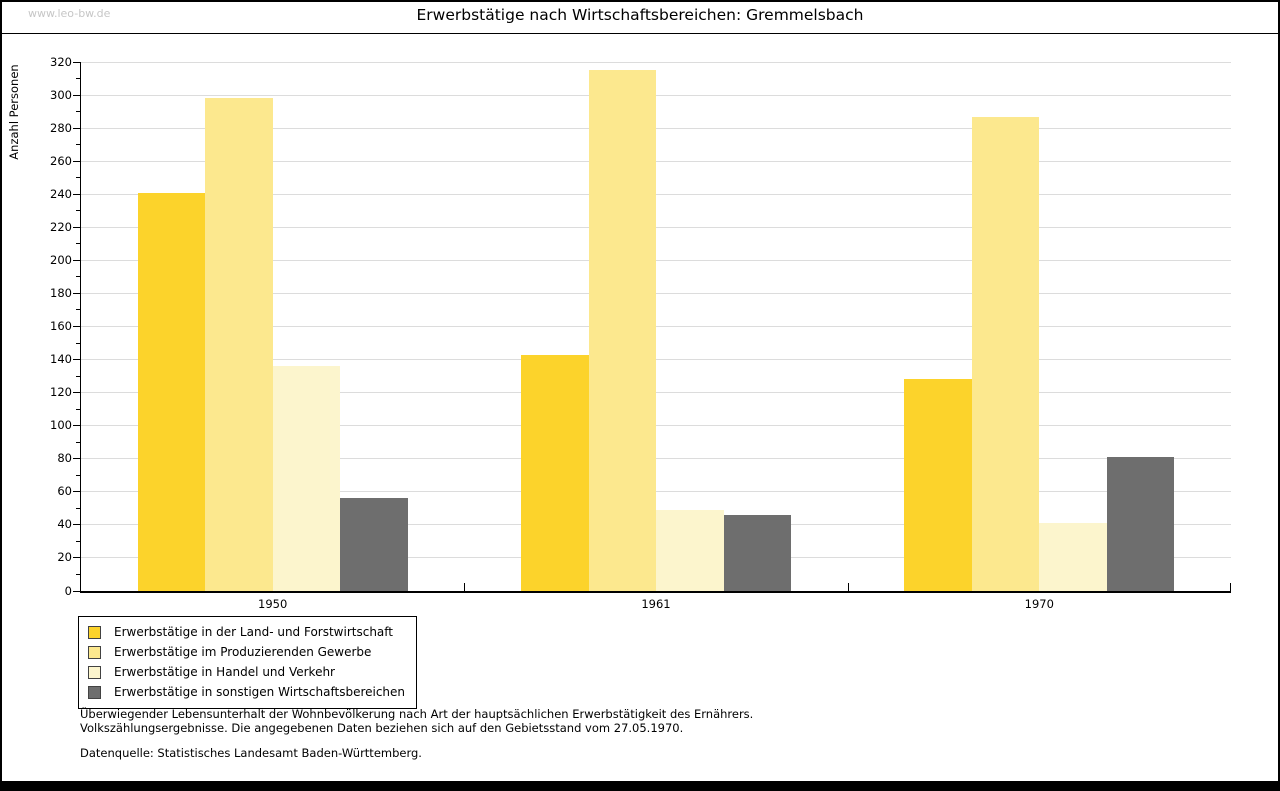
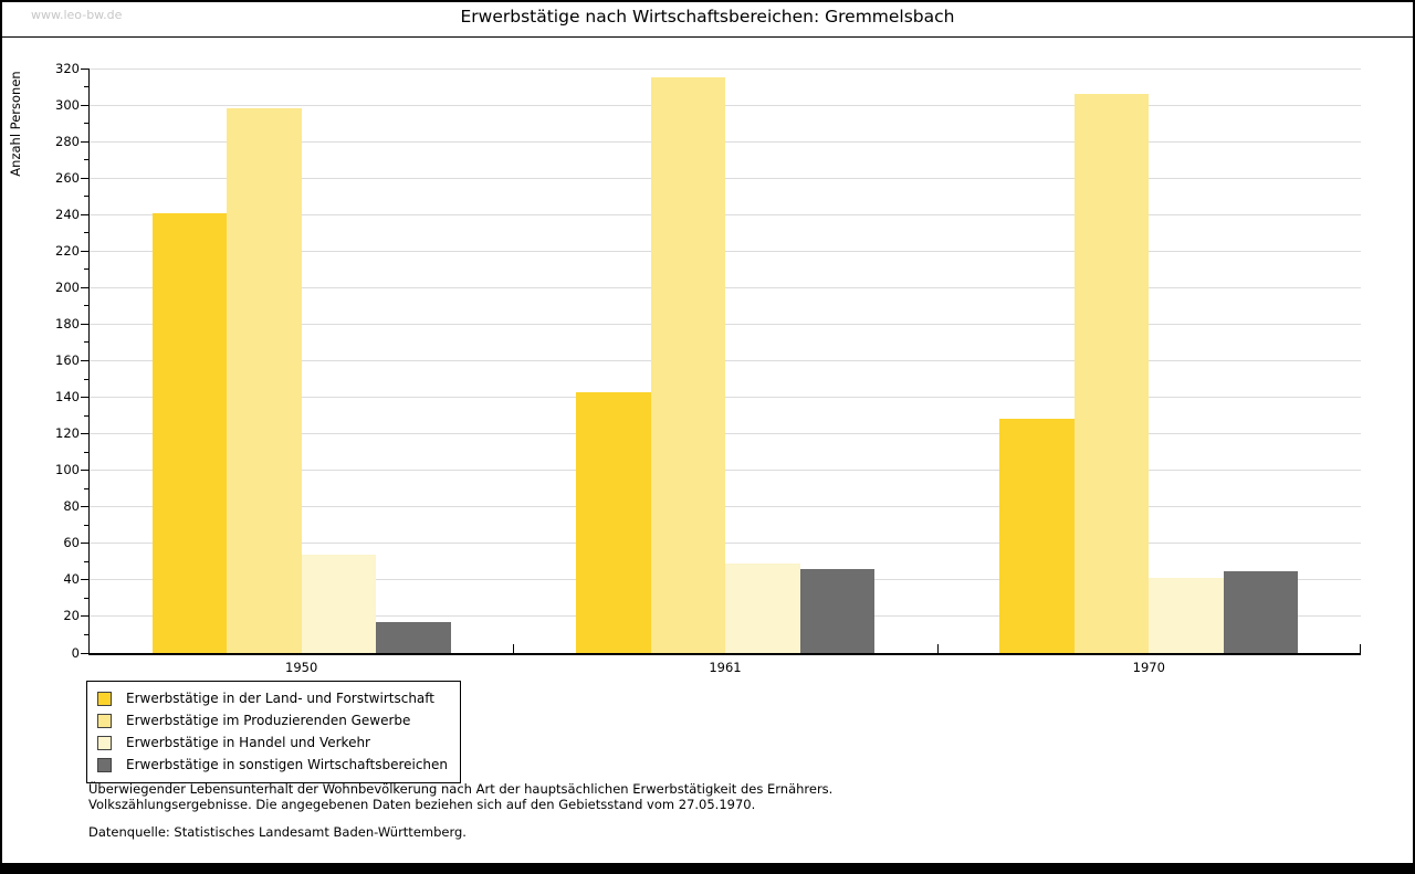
Erwerbstätige in Handel und Verkehr/1950: 136 -> 54
Erwerbstätige in sonstigen Wirtschaftsbereichen/1950: 56 -> 17
Erwerbstätige im Produzierenden Gewerbe/1970: 287 -> 306
Erwerbstätige in sonstigen Wirtschaftsbereichen/1970: 81 -> 45
